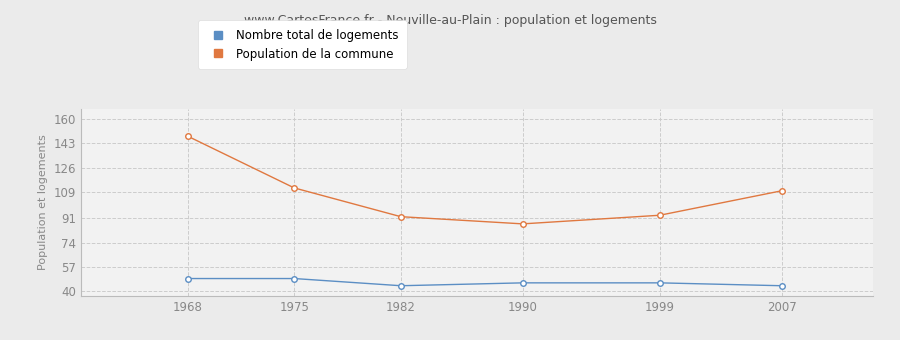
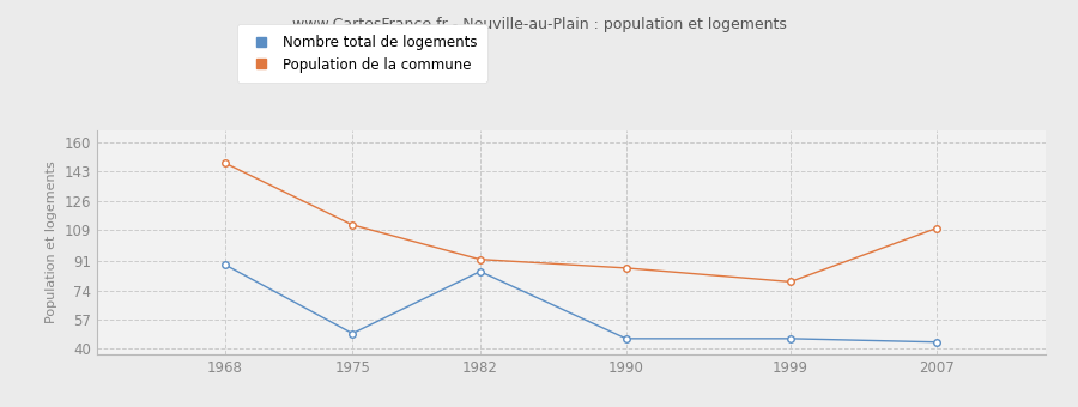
Nombre total de logements/1968: 49 -> 89
Nombre total de logements/1982: 44 -> 85
Population de la commune/1999: 93 -> 79
